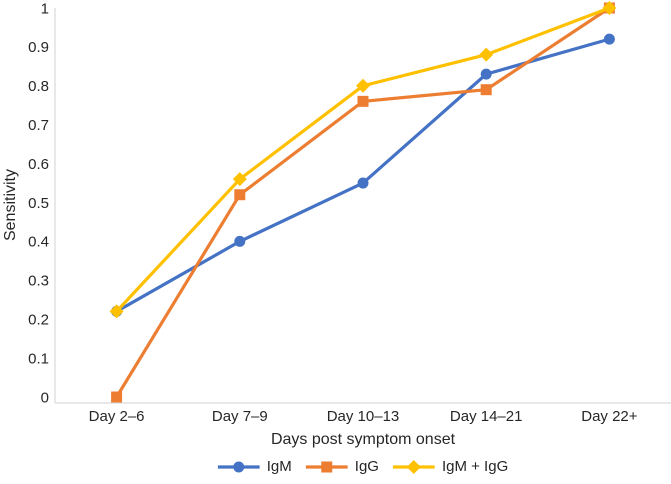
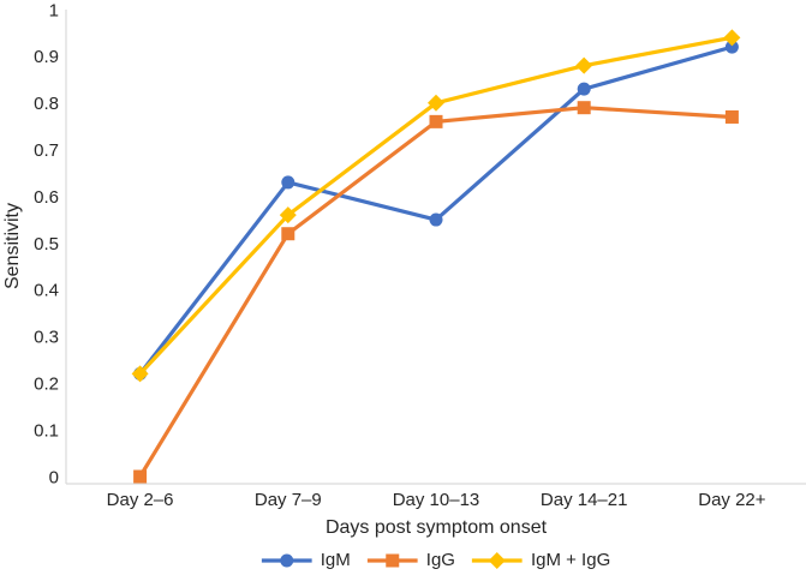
IgM/Day 7–9: 0.40 -> 0.63
IgG/Day 22+: 1.00 -> 0.77
IgM + IgG/Day 22+: 1.00 -> 0.94
